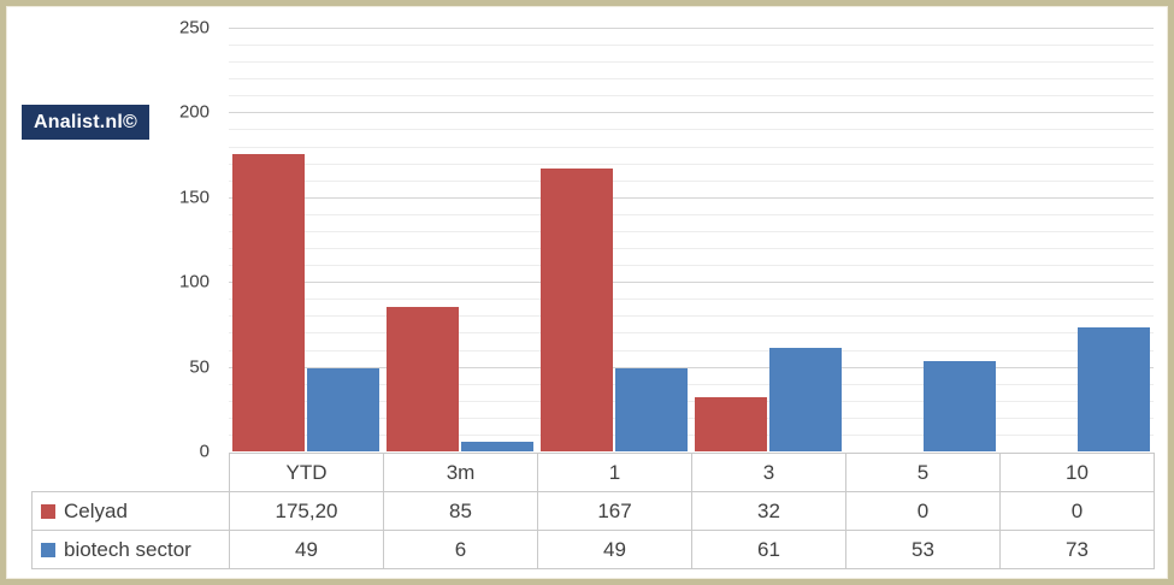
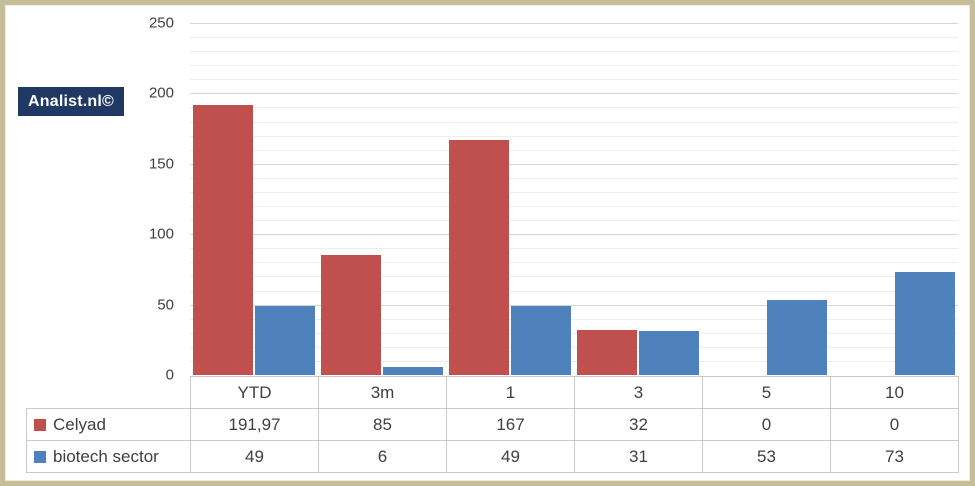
Celyad/YTD: 175,20 -> 191,97
biotech sector/3: 61 -> 31
